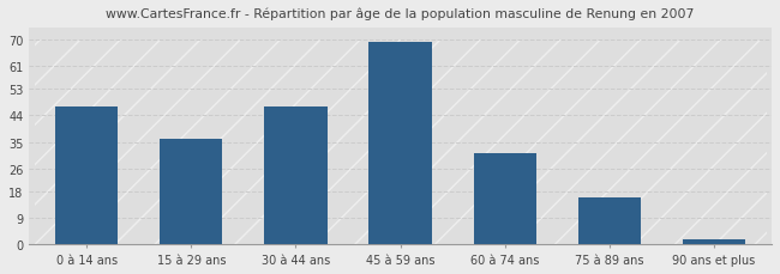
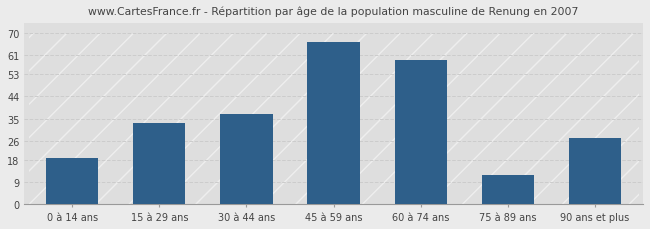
0 à 14 ans: 47 -> 19
15 à 29 ans: 36 -> 33
30 à 44 ans: 47 -> 37
45 à 59 ans: 69 -> 66
60 à 74 ans: 31 -> 59
75 à 89 ans: 16 -> 12
90 ans et plus: 2 -> 27
